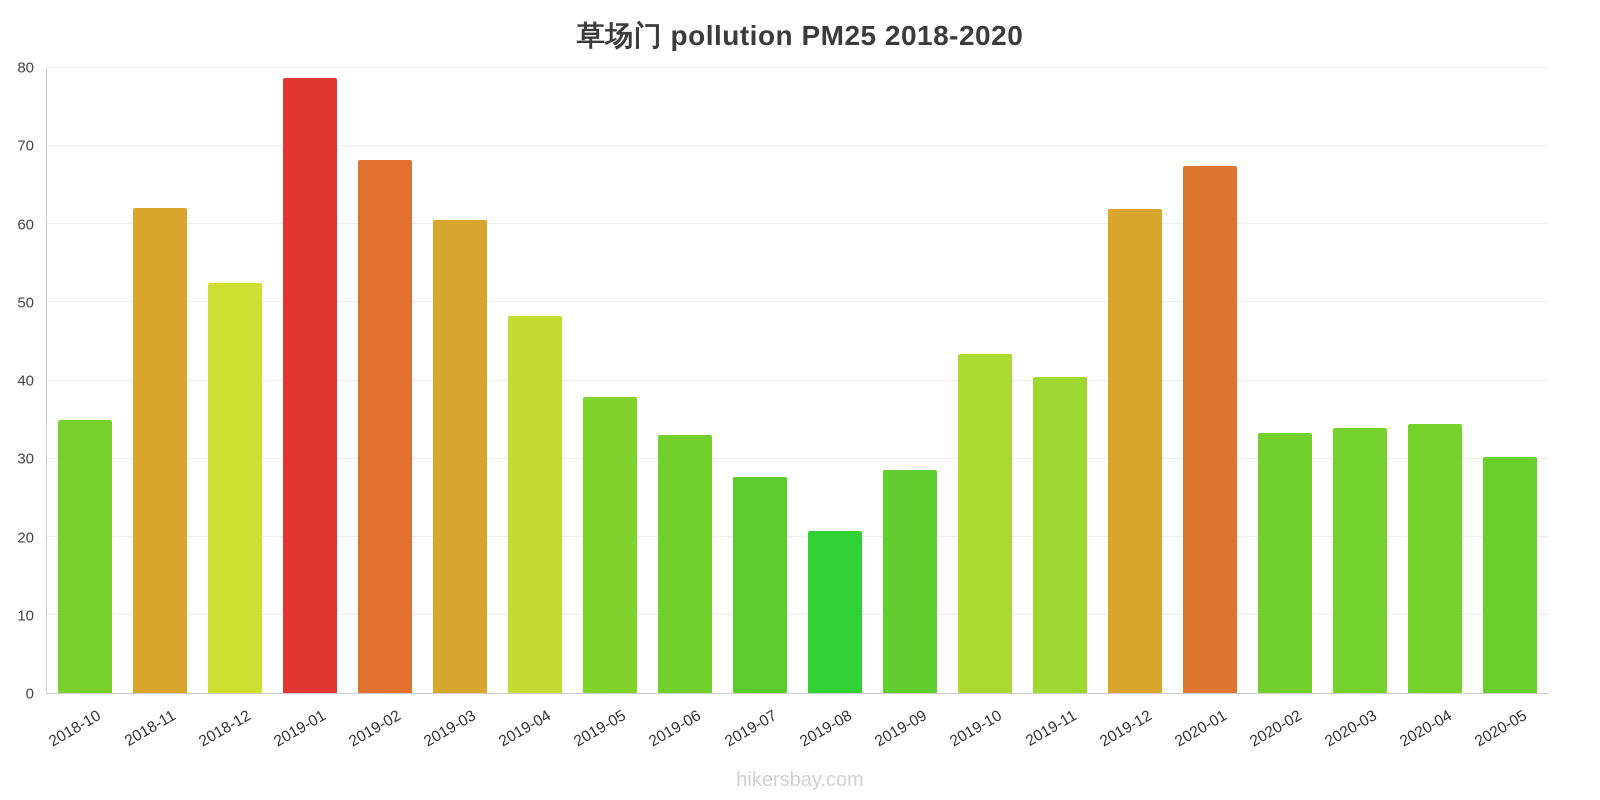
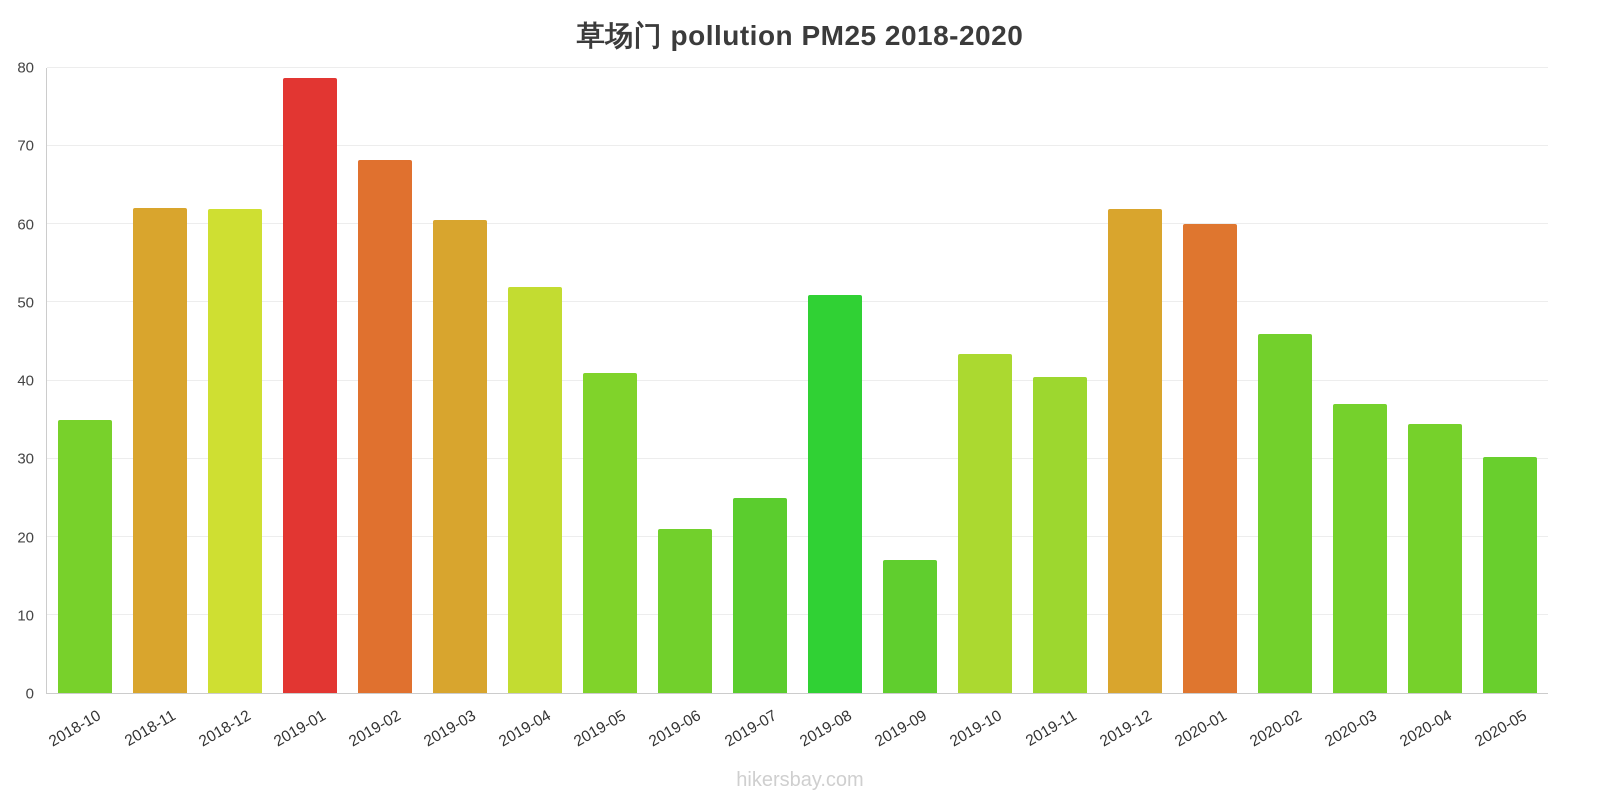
2018-12: 52 -> 62
2019-04: 48 -> 52
2019-05: 38 -> 41
2019-06: 33 -> 21
2019-07: 28 -> 25
2019-08: 21 -> 51
2019-09: 28 -> 17
2020-01: 68 -> 60
2020-02: 33 -> 46
2020-03: 34 -> 37
